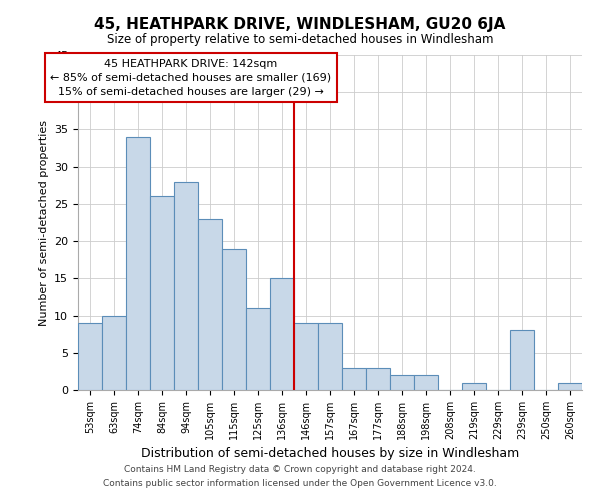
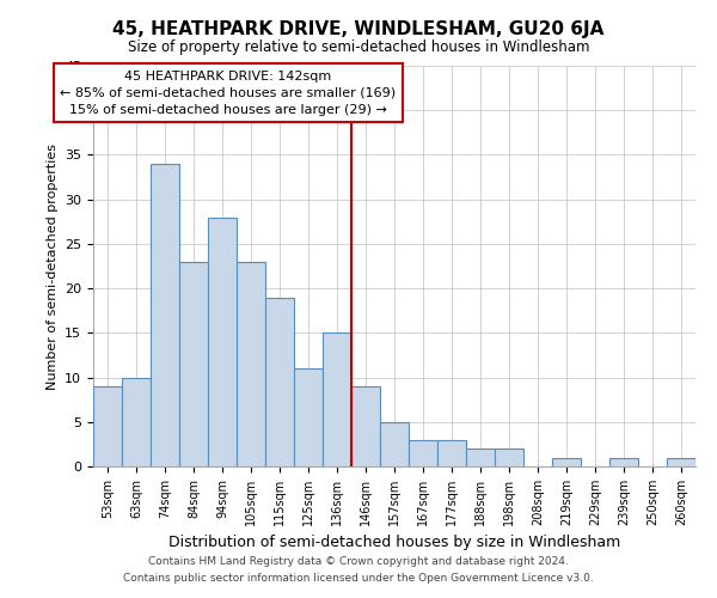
84sqm: 26 -> 23
157sqm: 9 -> 5
239sqm: 8 -> 1
